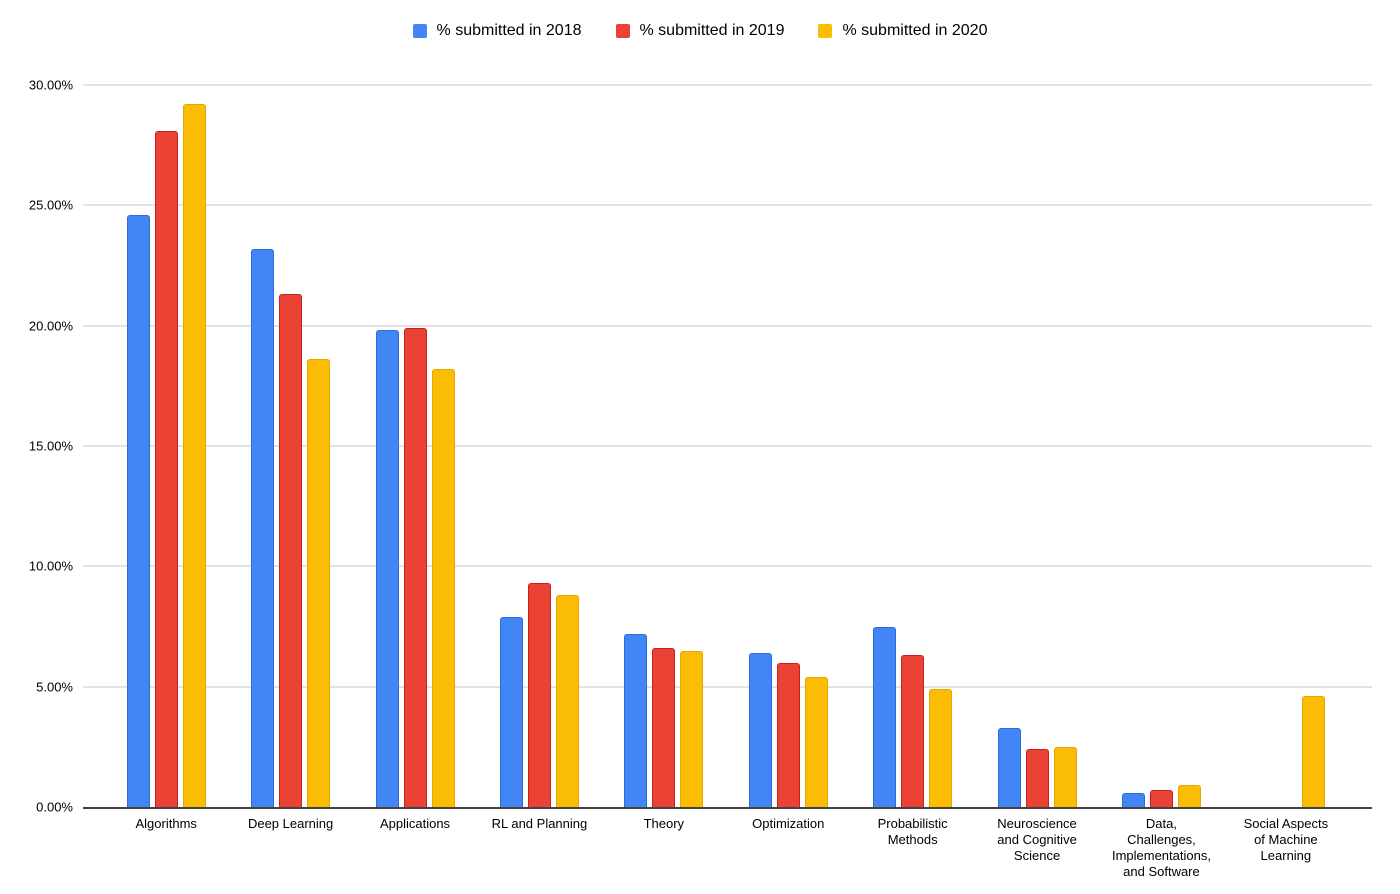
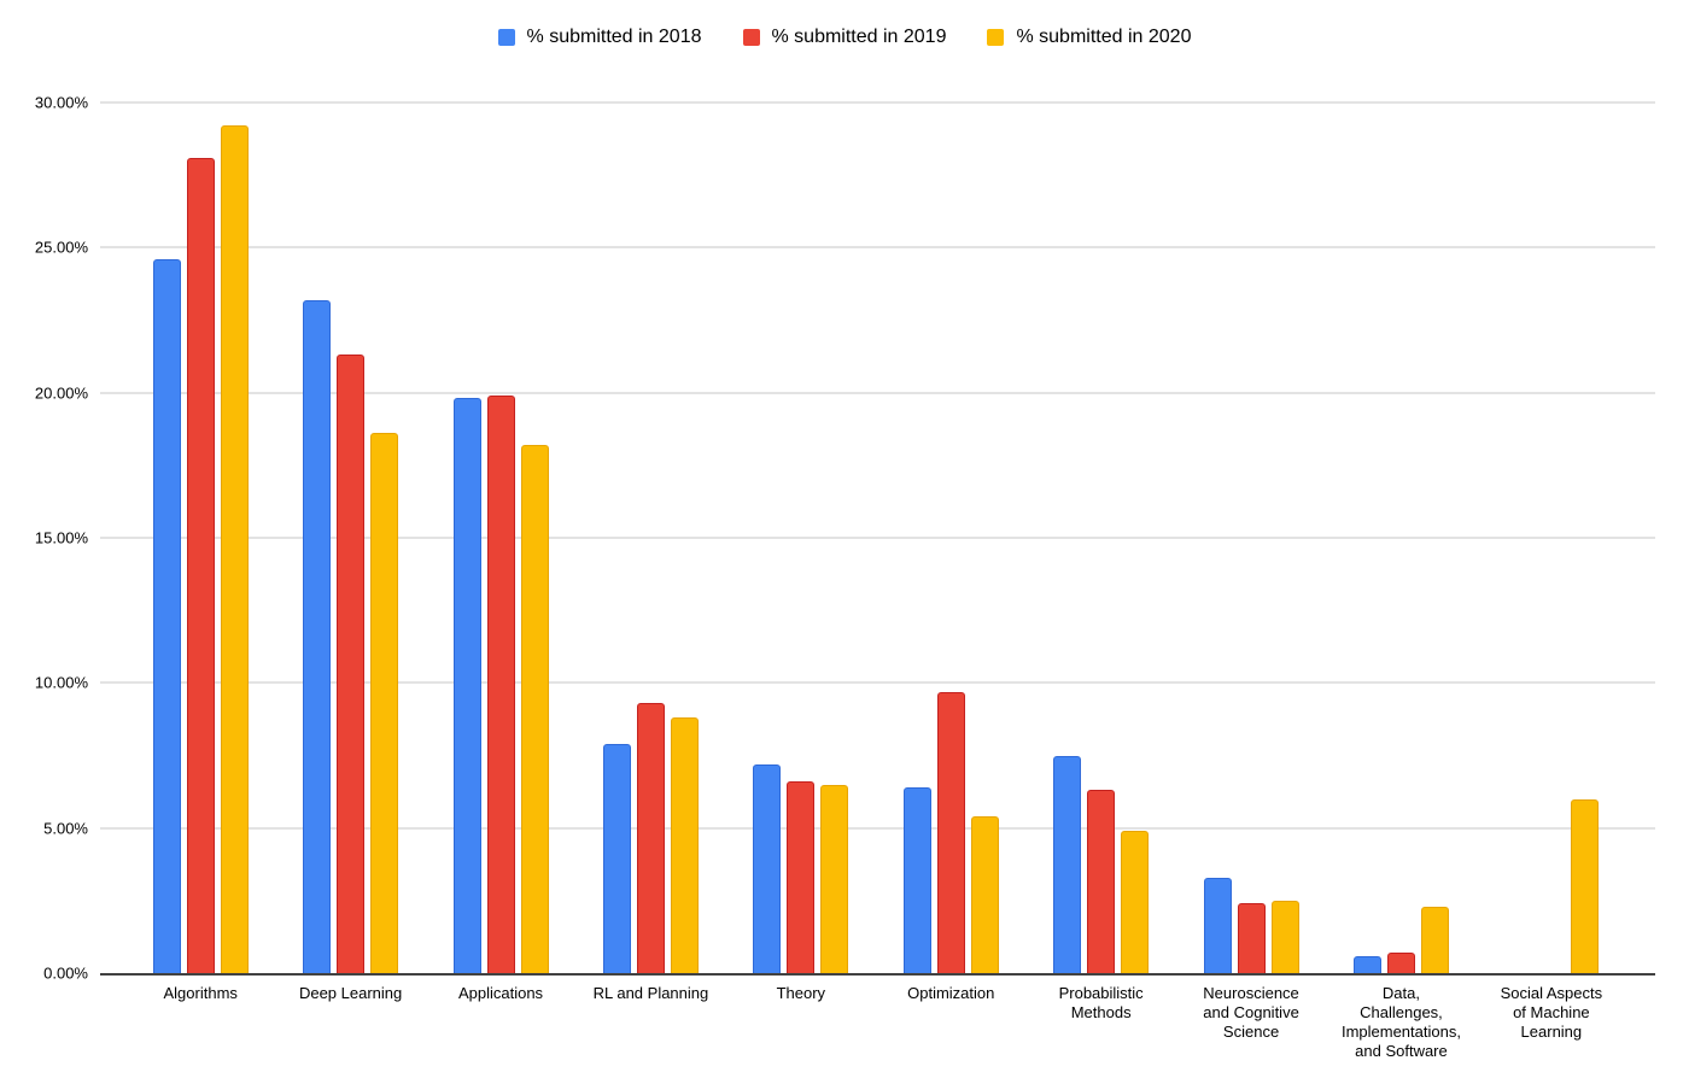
% submitted in 2019/Optimization: 6.0% -> 9.7%
% submitted in 2020/Data, Challenges, Implementations, and Software: 0.9% -> 2.3%
% submitted in 2020/Social Aspects of Machine Learning: 4.6% -> 6.0%
